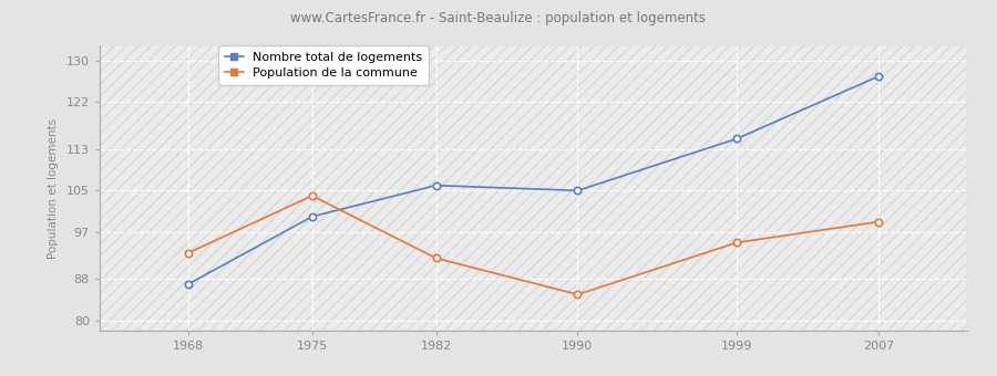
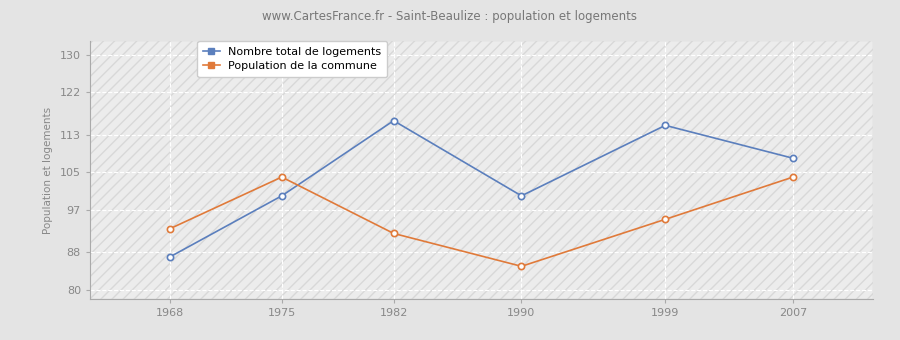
Nombre total de logements/1982: 106 -> 116
Nombre total de logements/1990: 105 -> 100
Nombre total de logements/2007: 127 -> 108
Population de la commune/2007: 99 -> 104
